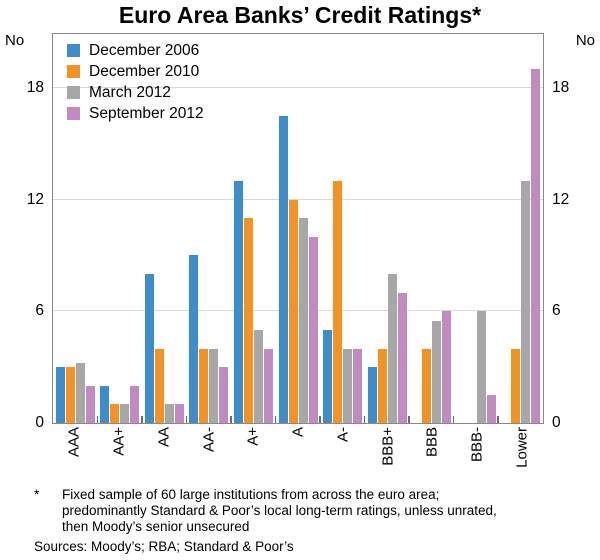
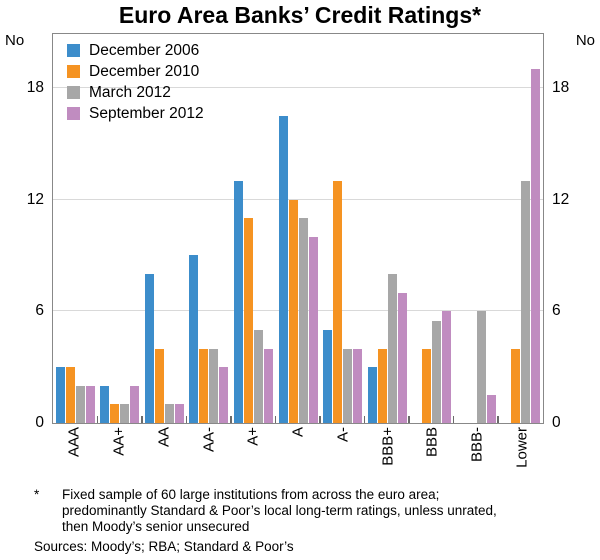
March 2012/AAA: 3.2 -> 2.0
